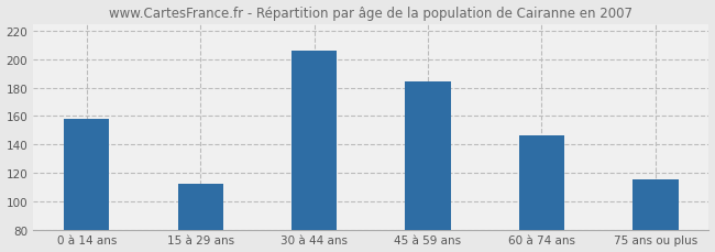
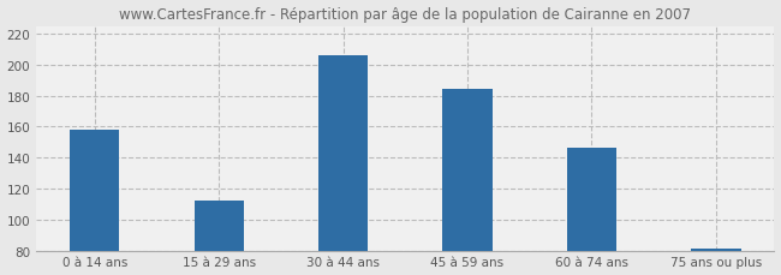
75 ans ou plus: 115 -> 81
